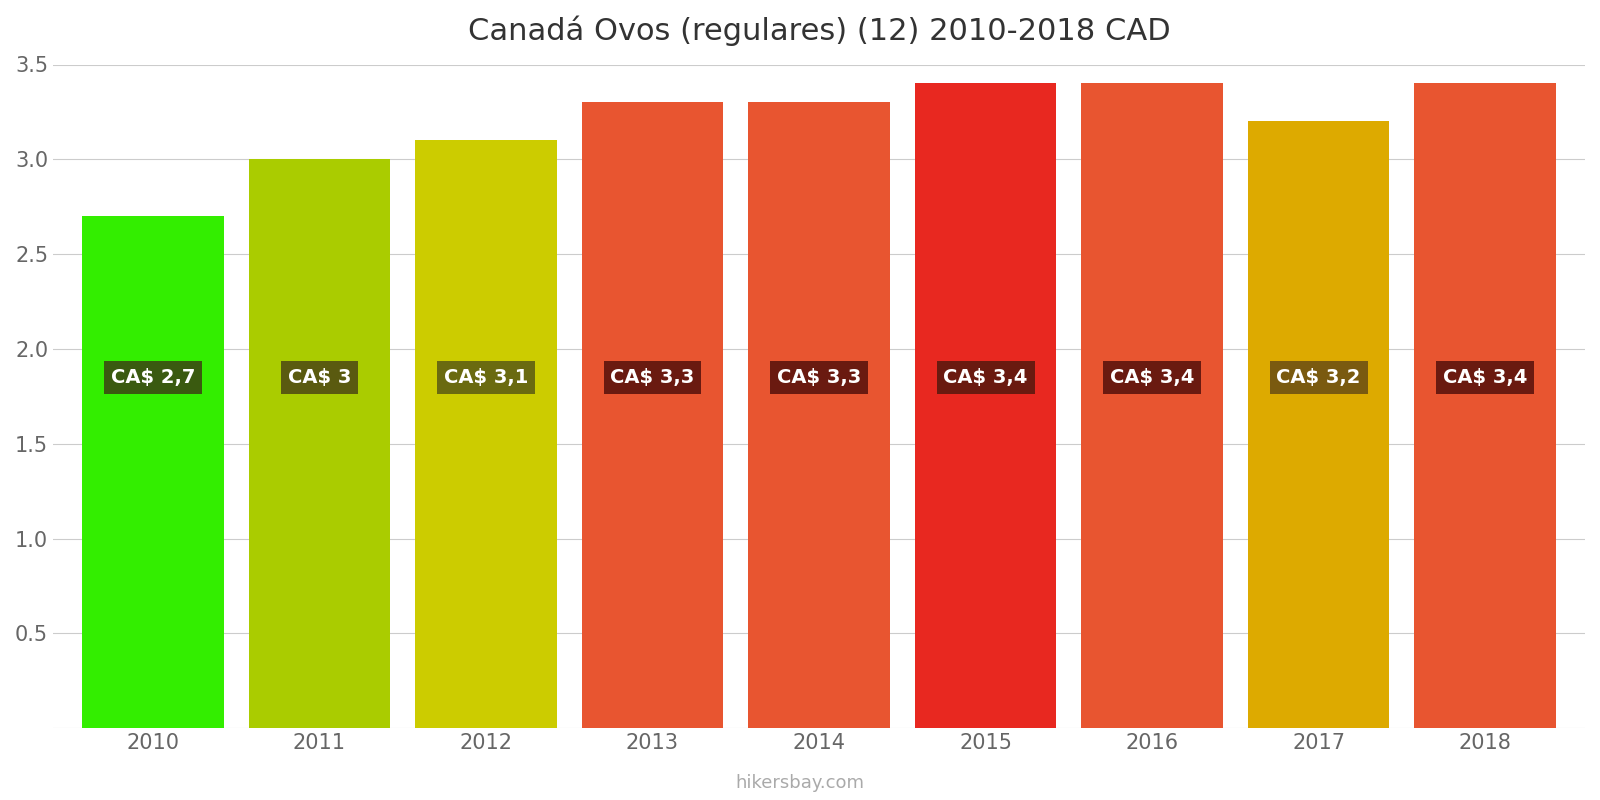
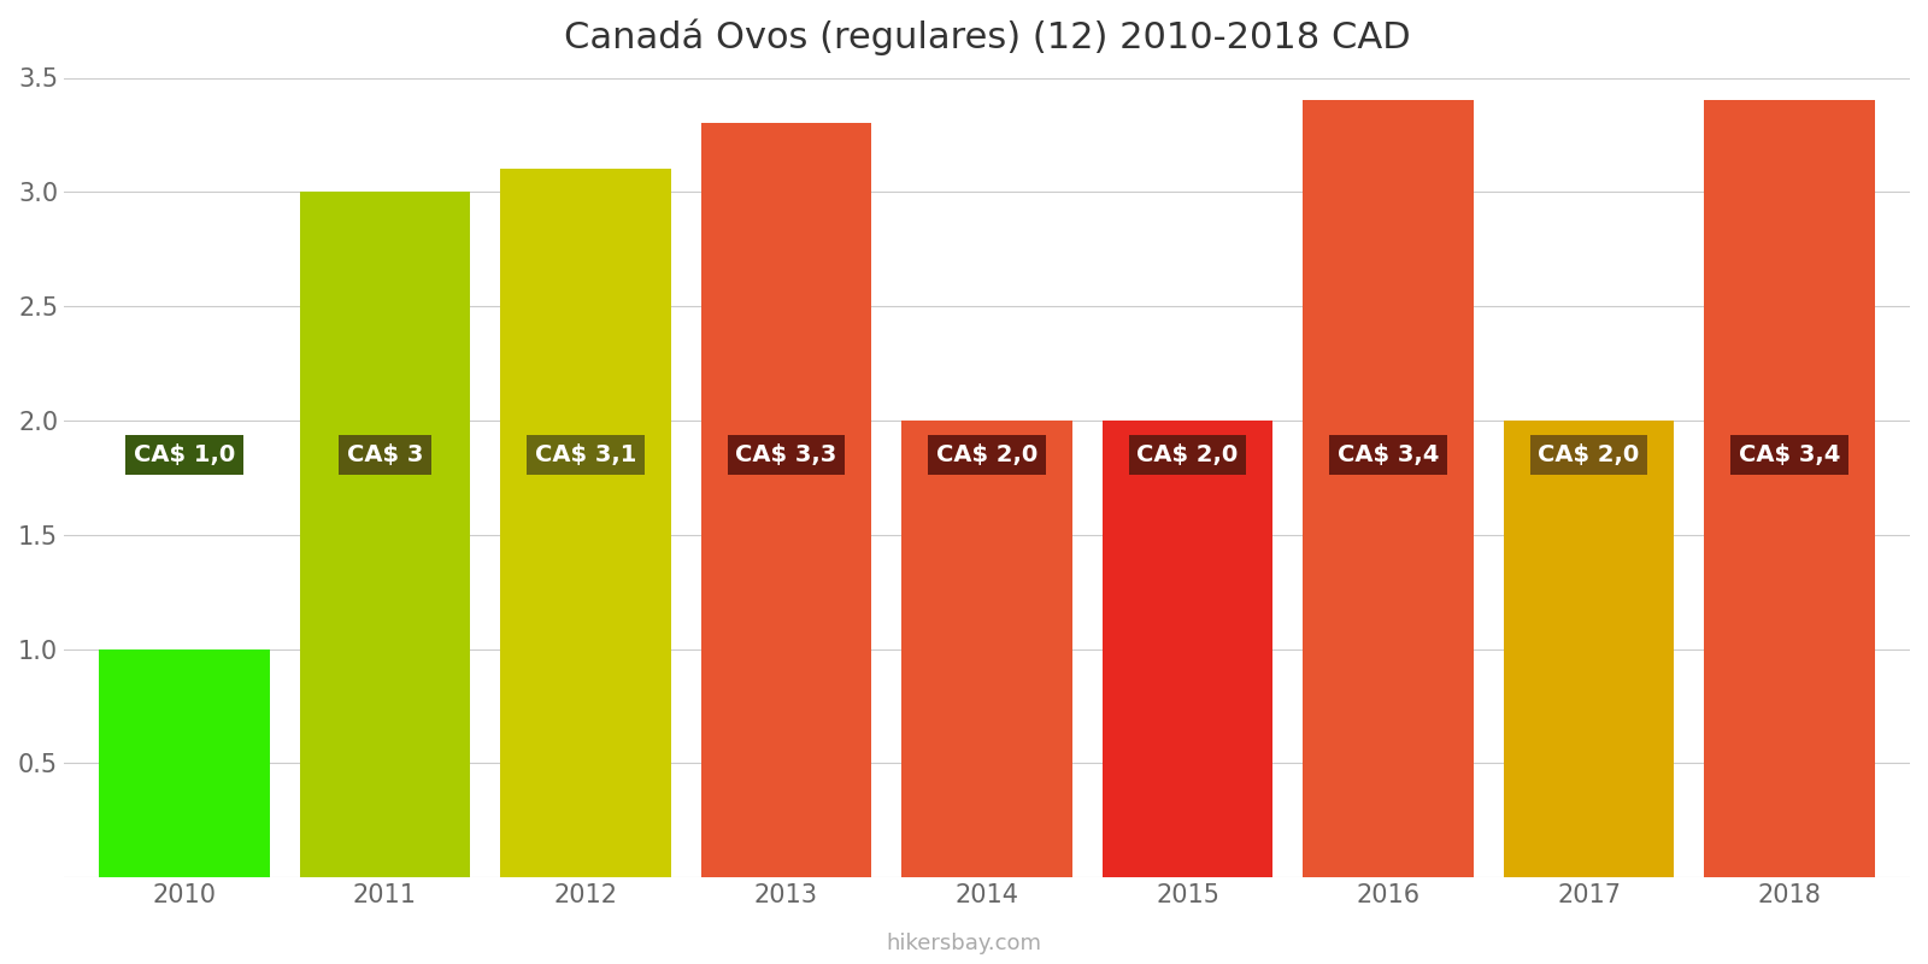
2010: 2,7 -> 1,0
2014: 3,3 -> 2,0
2015: 3,4 -> 2,0
2017: 3,2 -> 2,0
